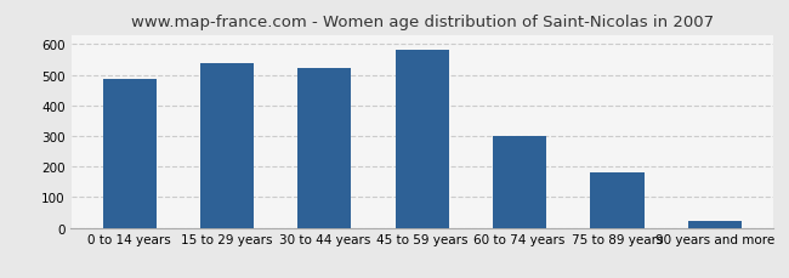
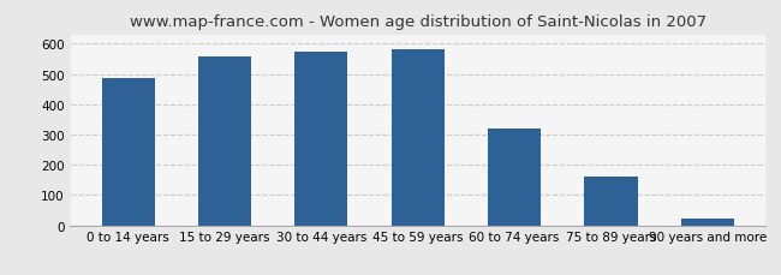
15 to 29 years: 537 -> 560
30 to 44 years: 522 -> 575
60 to 74 years: 300 -> 320
75 to 89 years: 182 -> 160
